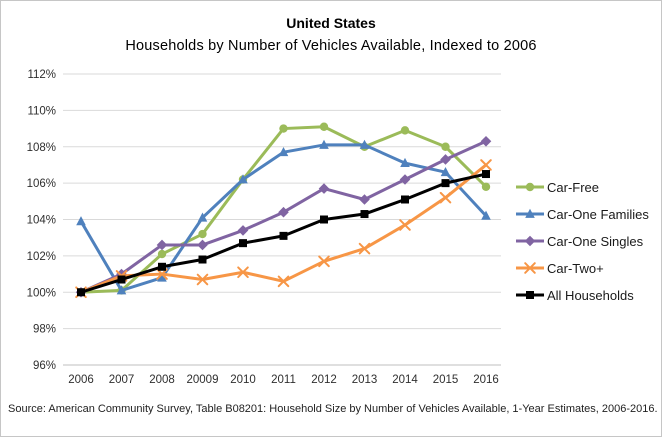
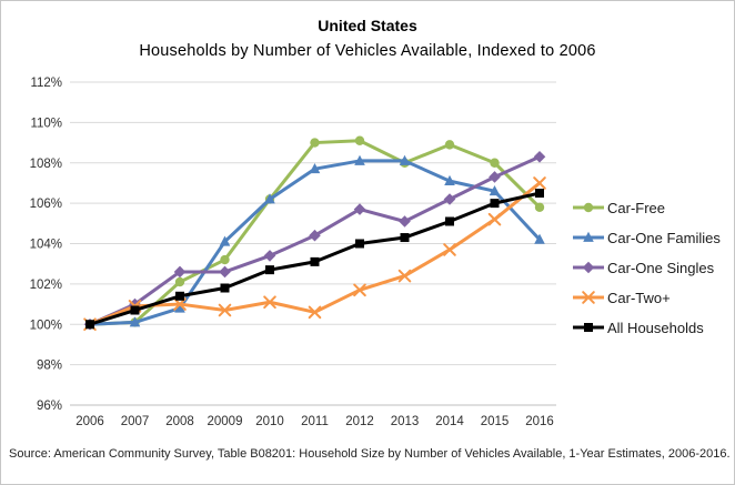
Car-One Families/2006: 103.9% -> 100.0%
